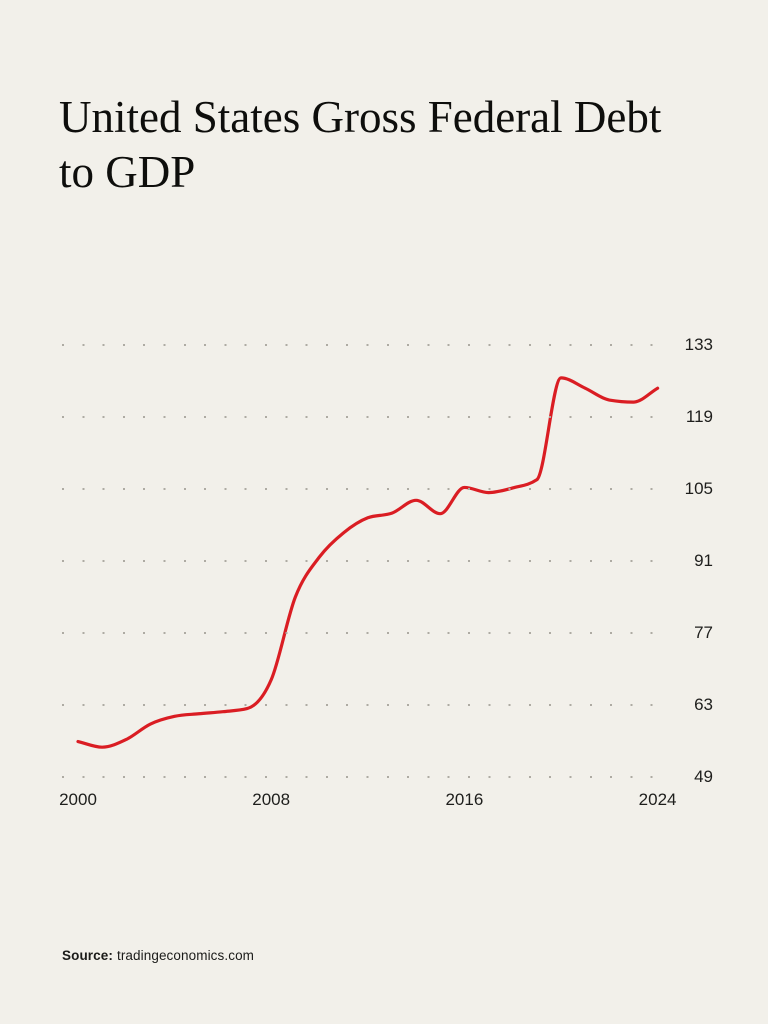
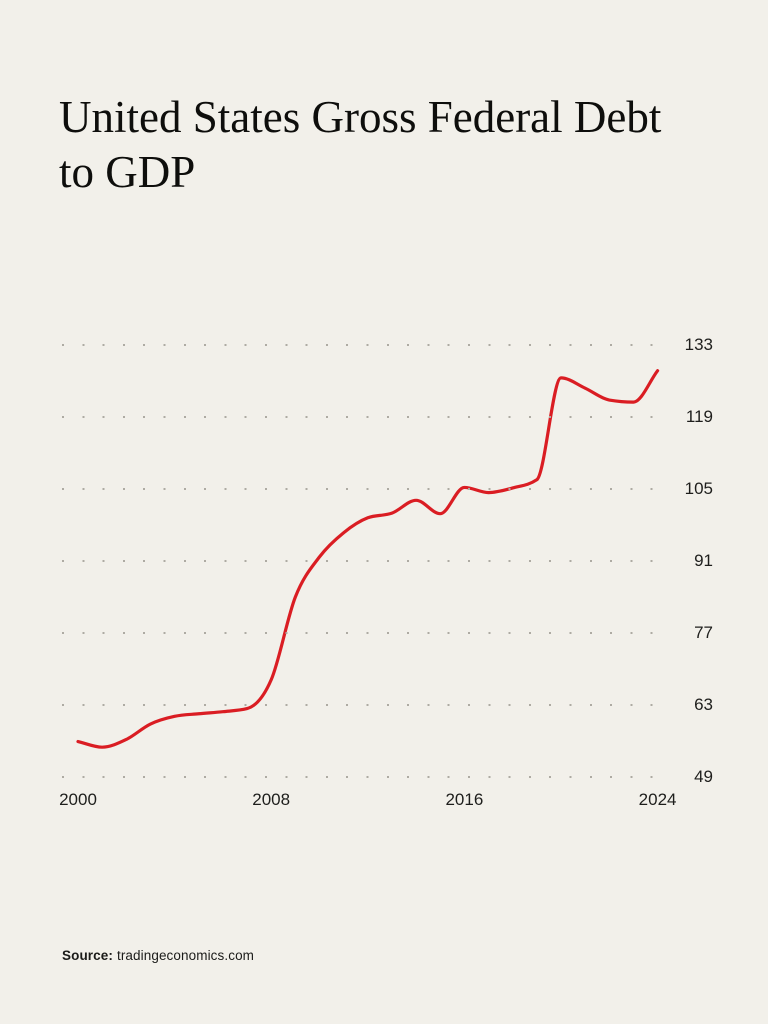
2024: 125 -> 128
